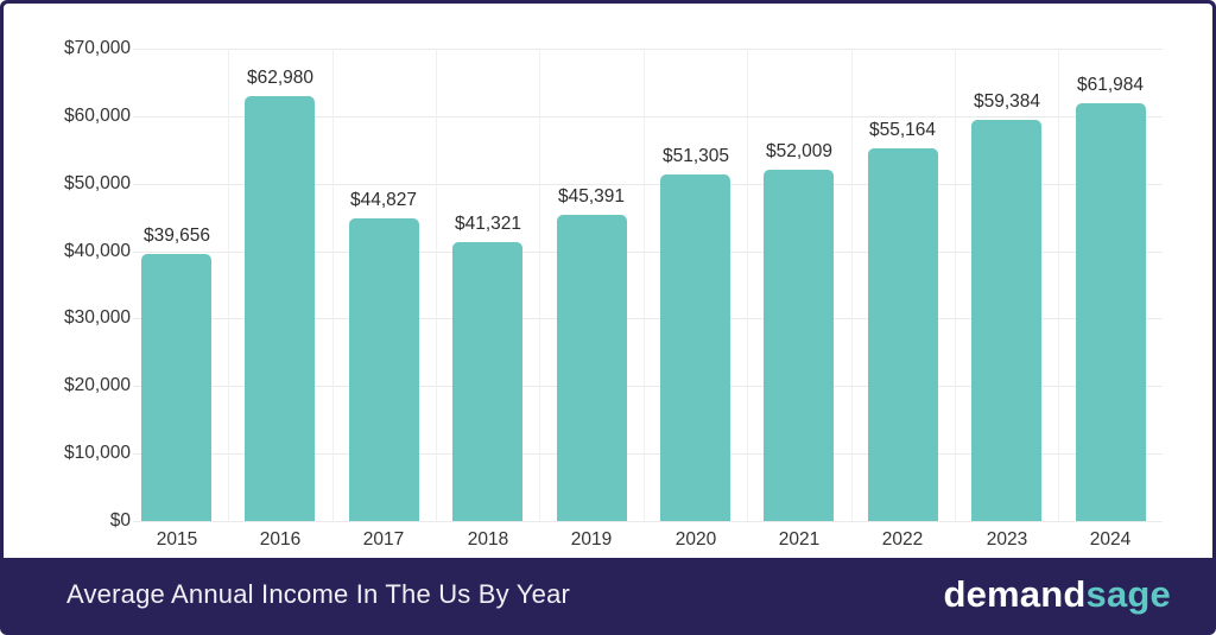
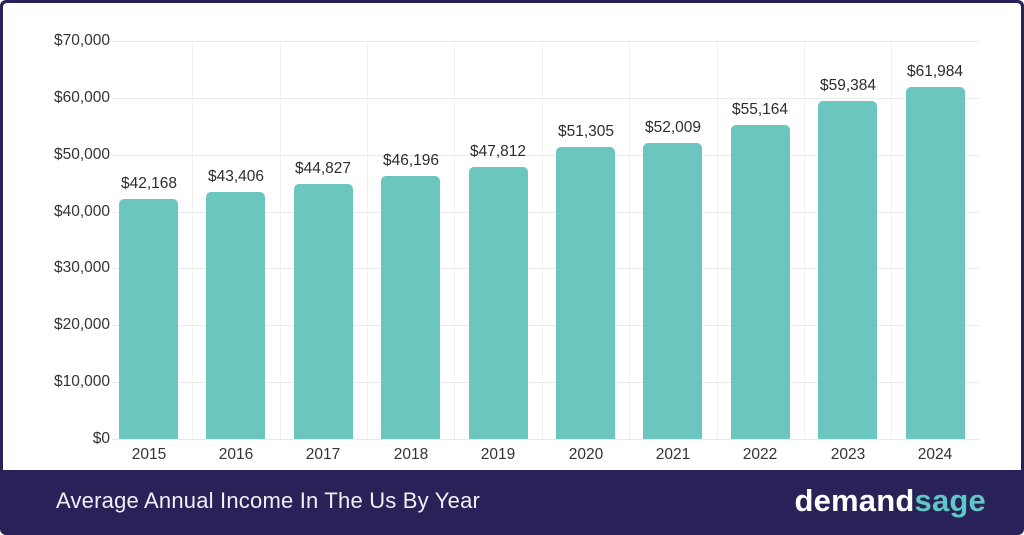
2015: $39,656 -> $42,168
2016: $62,980 -> $43,406
2018: $41,321 -> $46,196
2019: $45,391 -> $47,812
